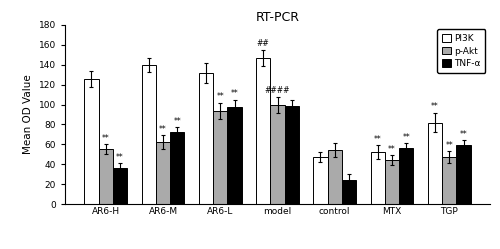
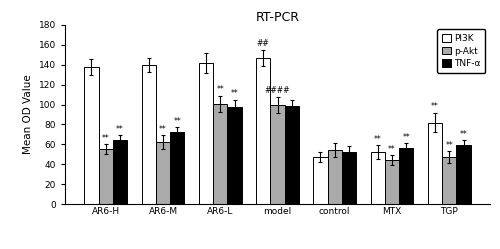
PI3K/AR6-H: 126 -> 138
TNF-α/AR6-H: 36 -> 64
PI3K/AR6-L: 132 -> 142
p-Akt/AR6-L: 94 -> 101
TNF-α/control: 24 -> 52
